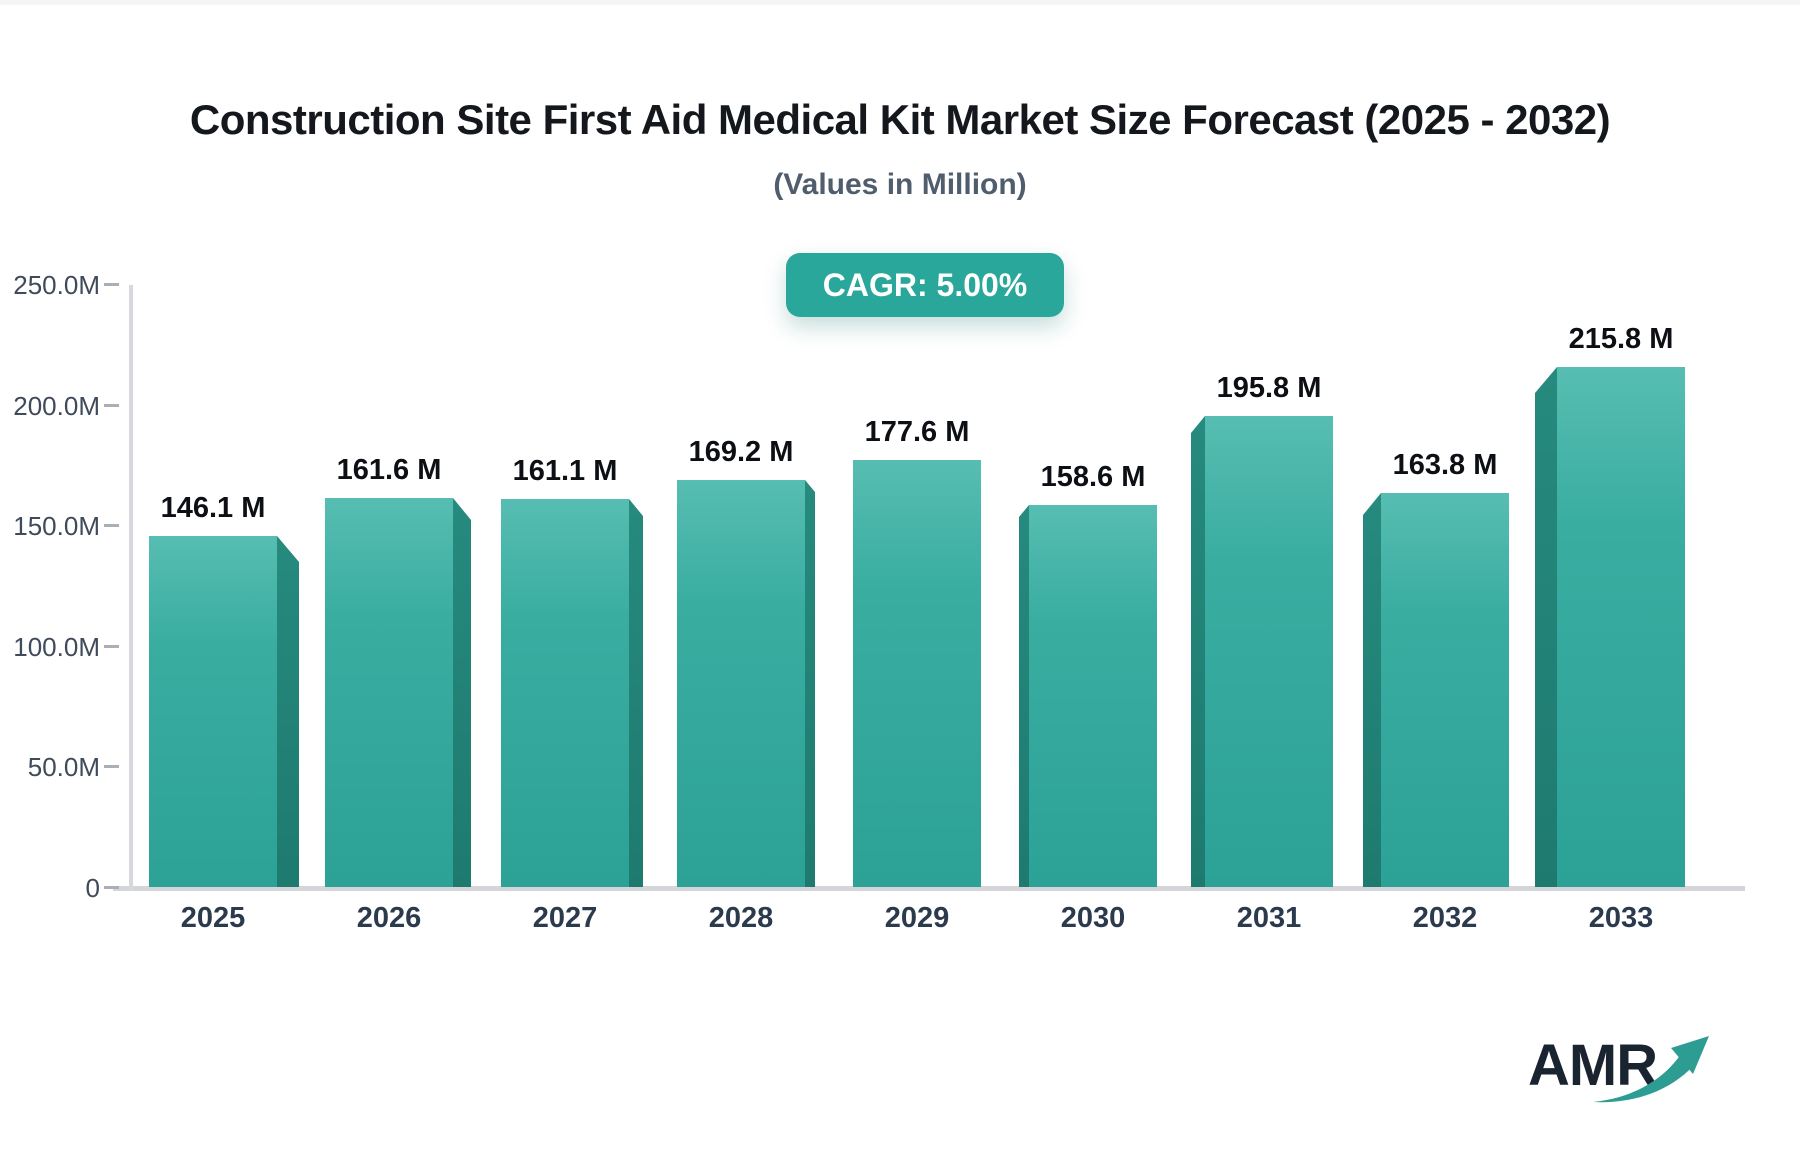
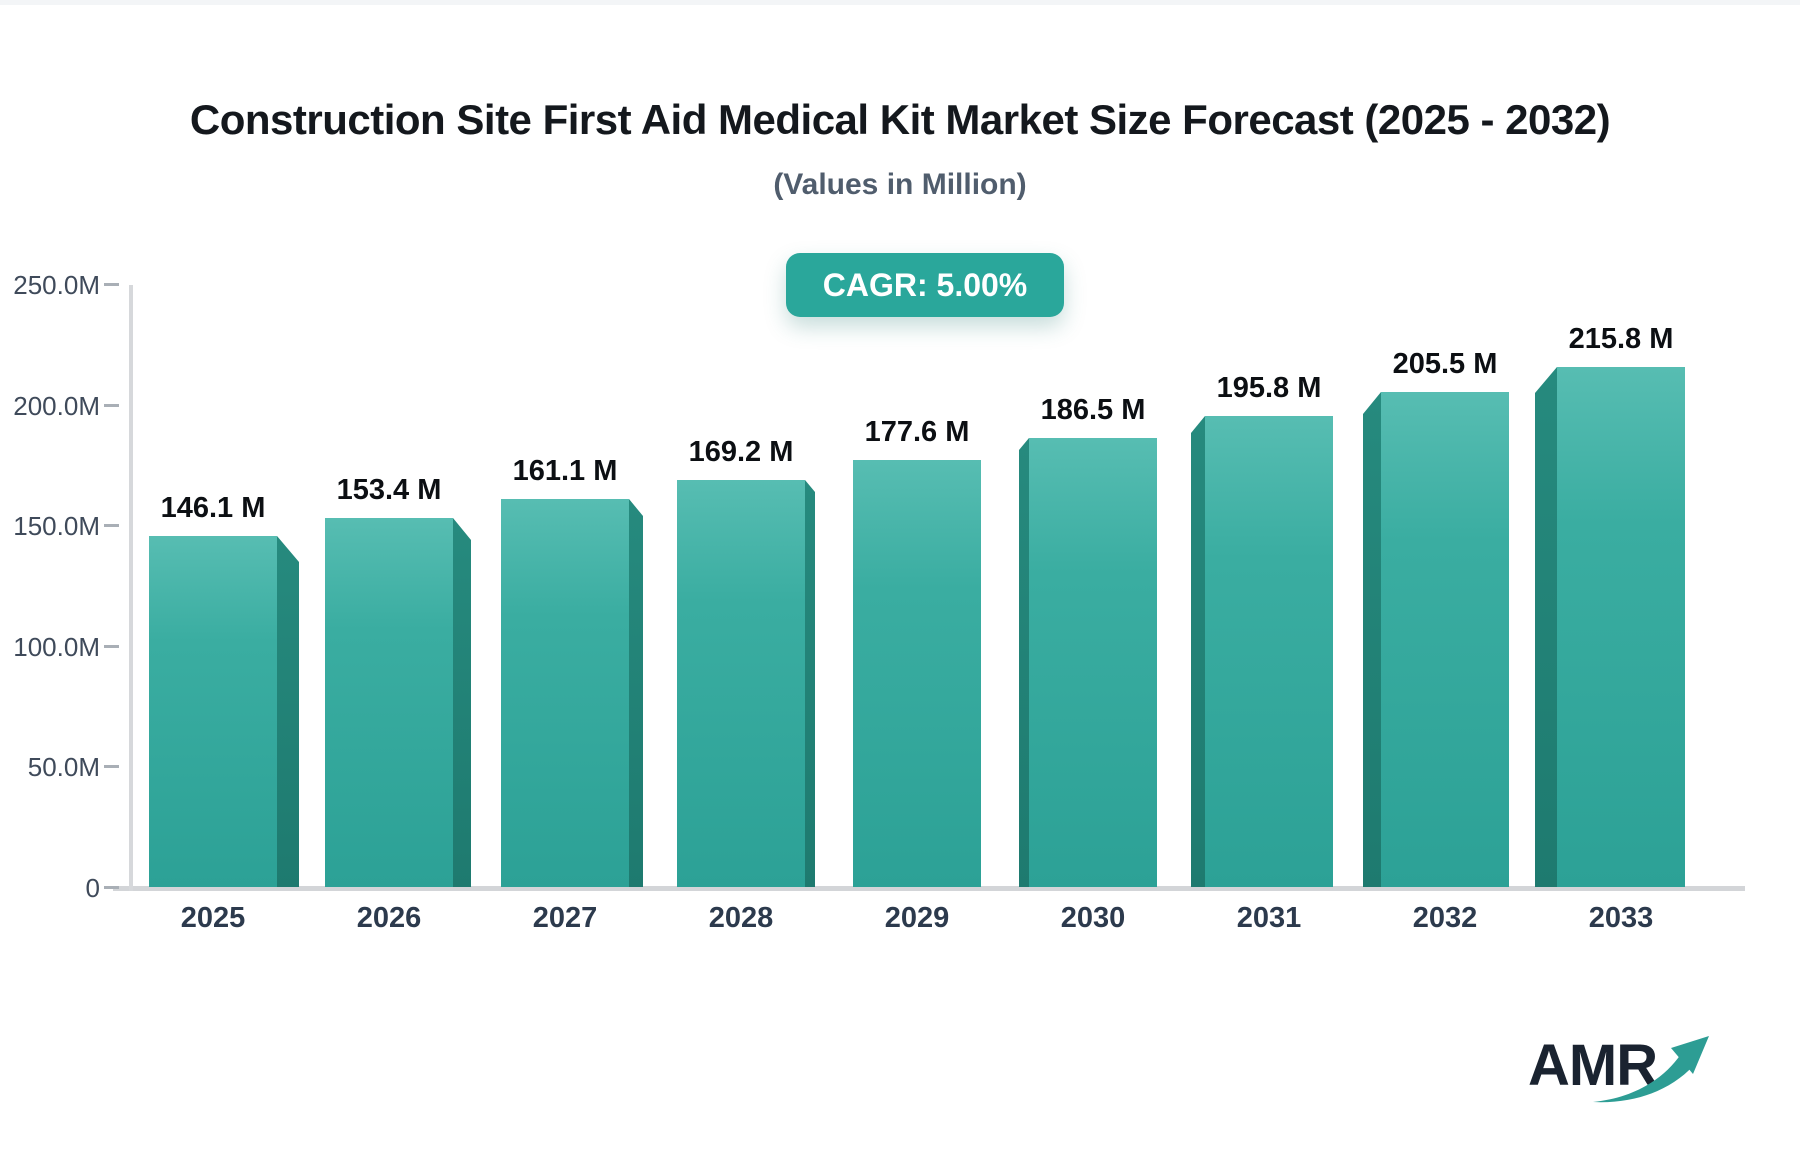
2026: 161.6 -> 153.4
2030: 158.6 -> 186.5
2032: 163.8 -> 205.5
